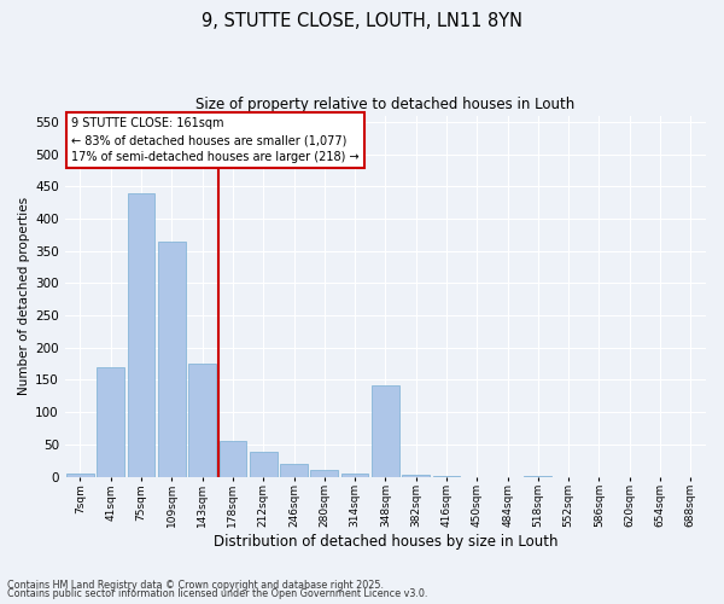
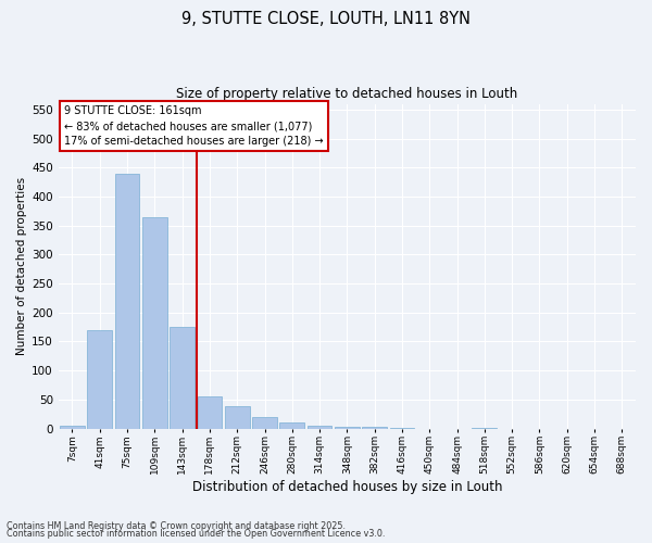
348sqm: 142 -> 3
